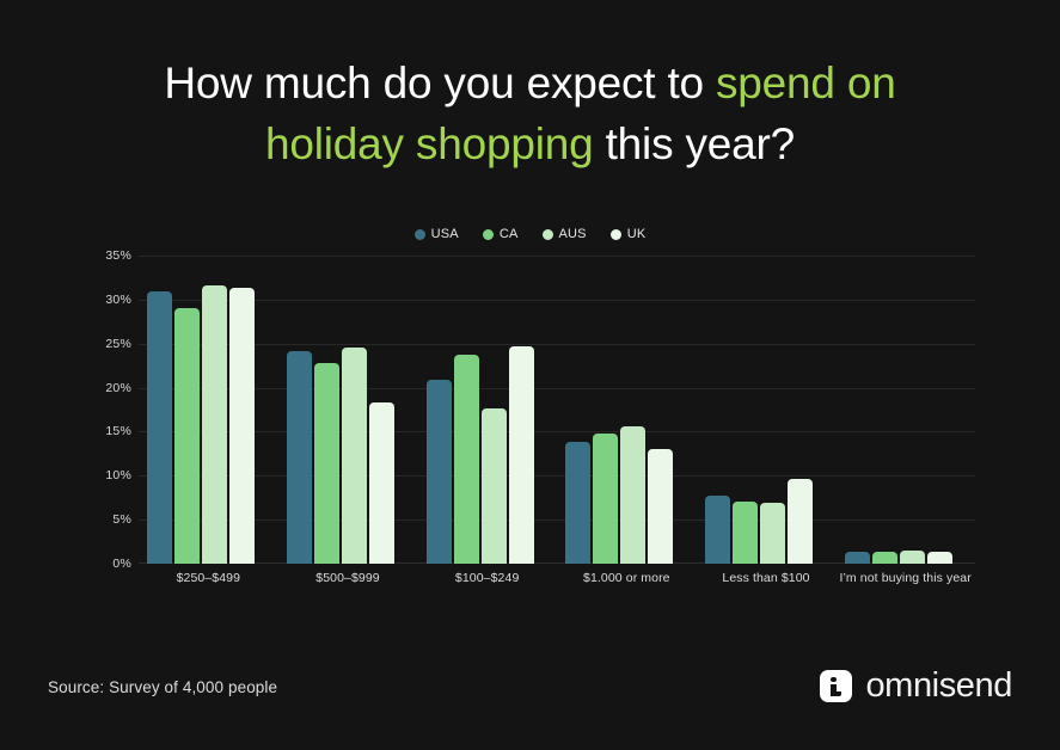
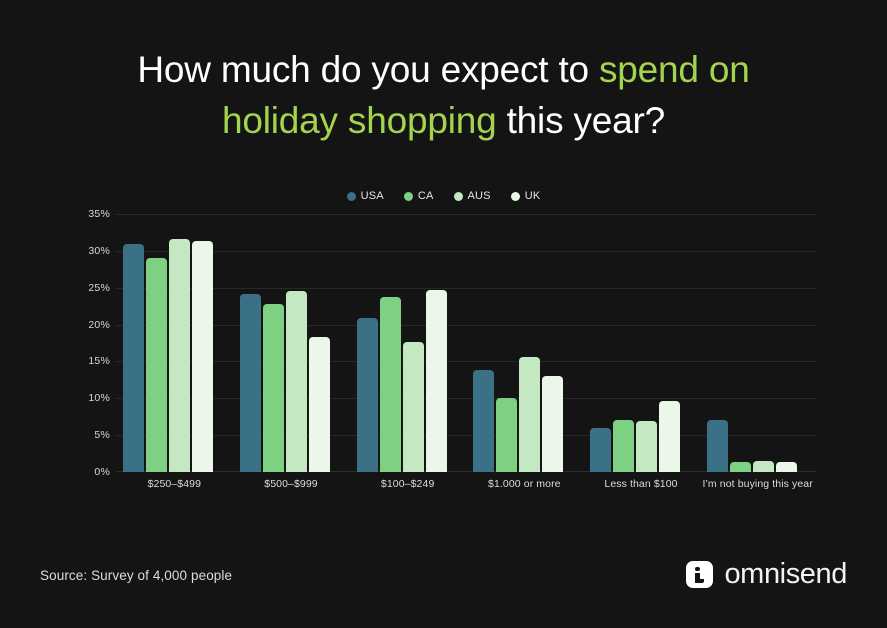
CA/$1.000 or more: 15% -> 10%
USA/Less than $100: 8% -> 6%
USA/I’m not buying this year: 1% -> 7%
